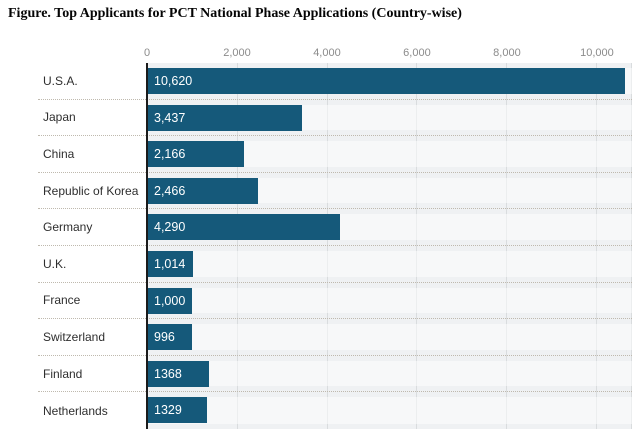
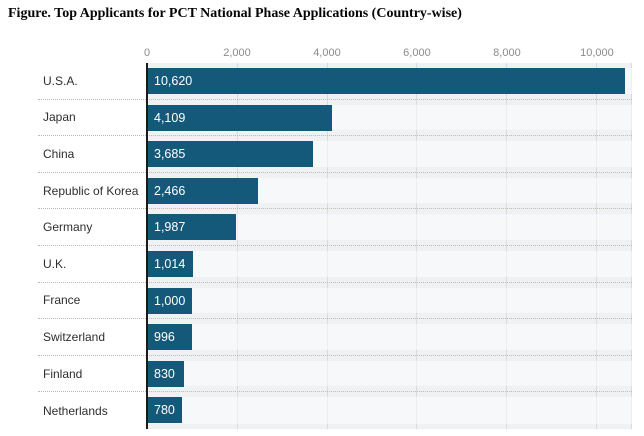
Japan: 3,437 -> 4,109
China: 2,166 -> 3,685
Germany: 4,290 -> 1,987
Finland: 1368 -> 830
Netherlands: 1329 -> 780
